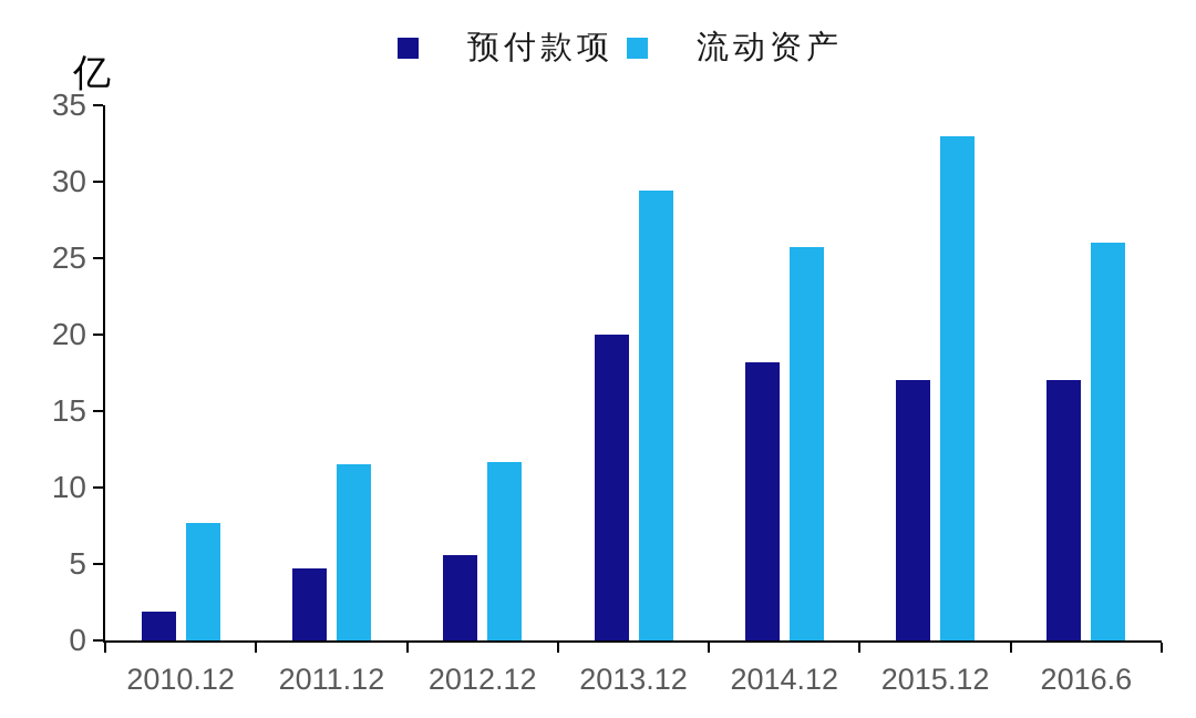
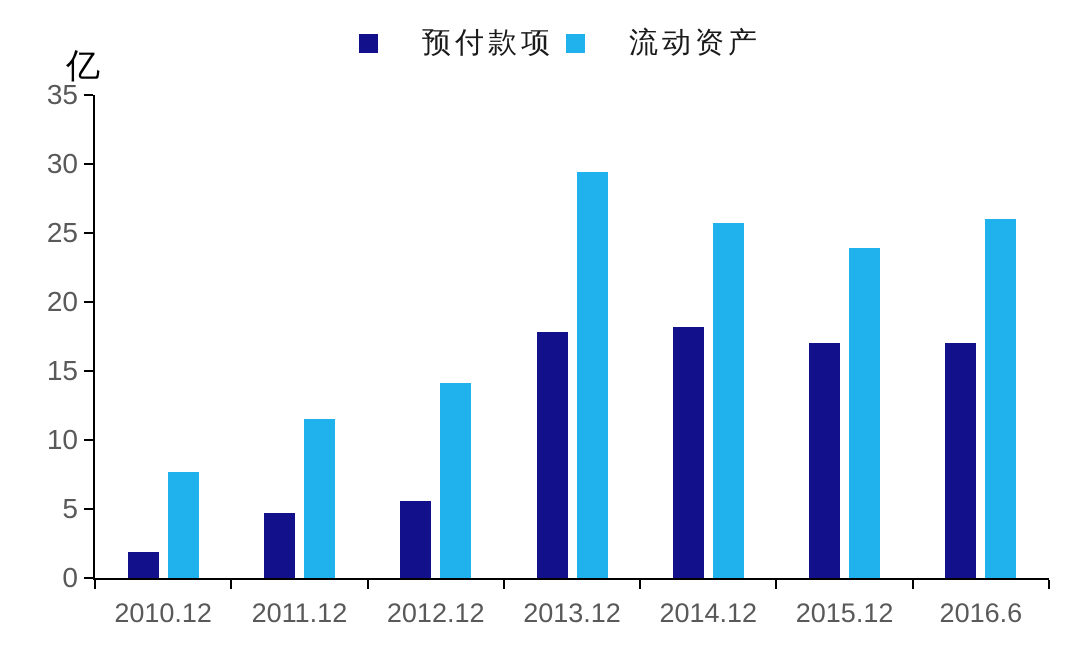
流动资产/2012.12: 11.7 -> 14.1
预付款项/2013.12: 20.0 -> 17.8
流动资产/2015.12: 33.0 -> 23.9
